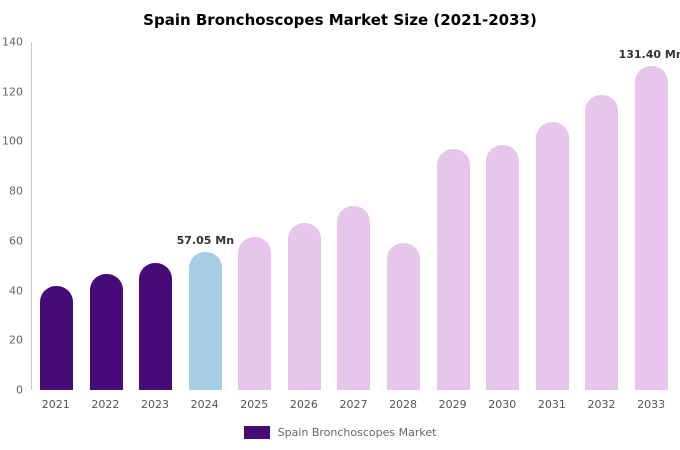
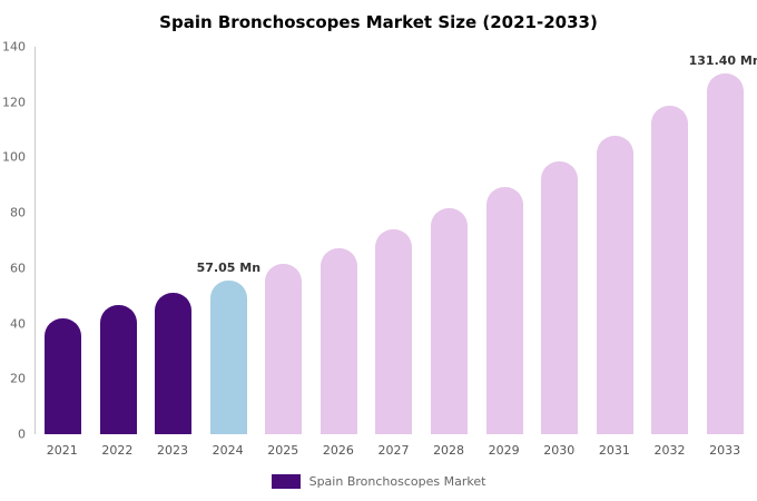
2028: 59 -> 82
2029: 97 -> 90
